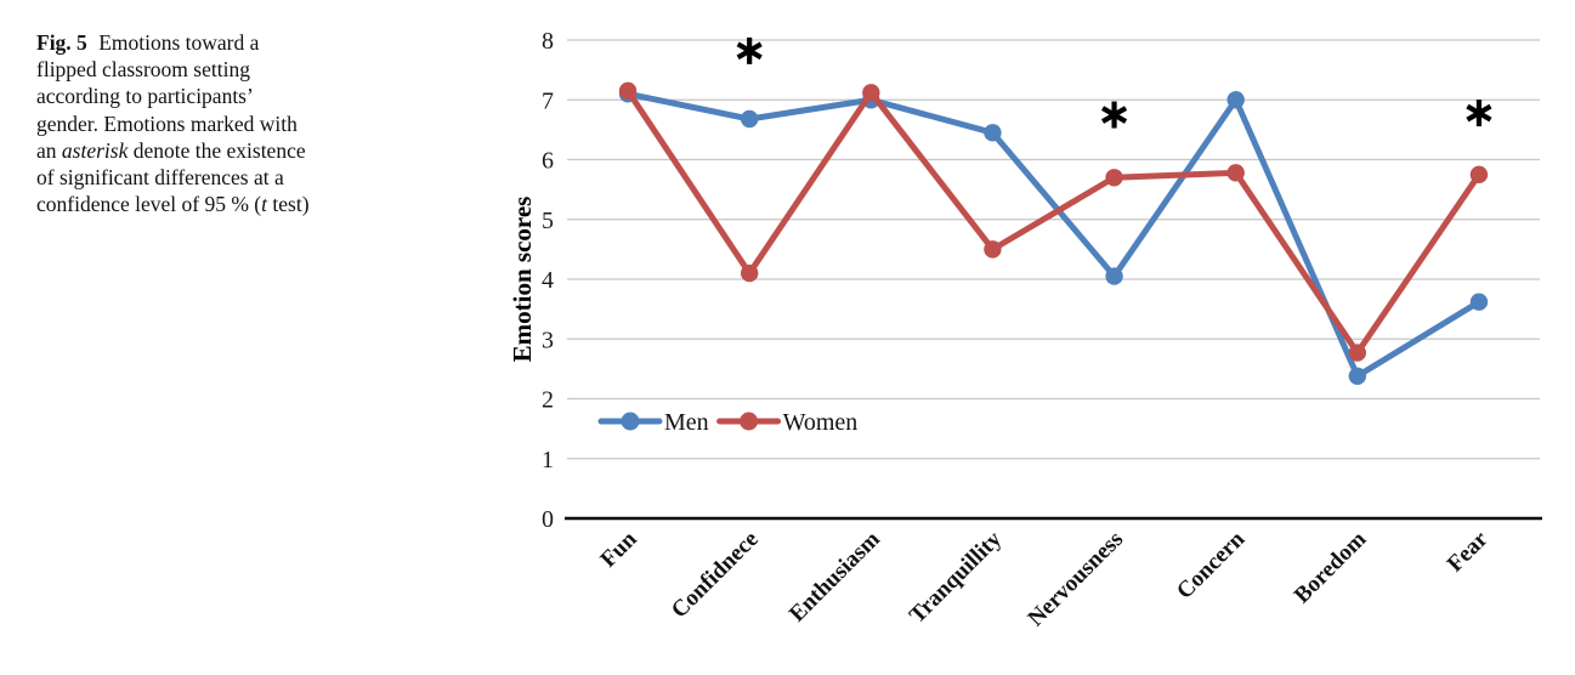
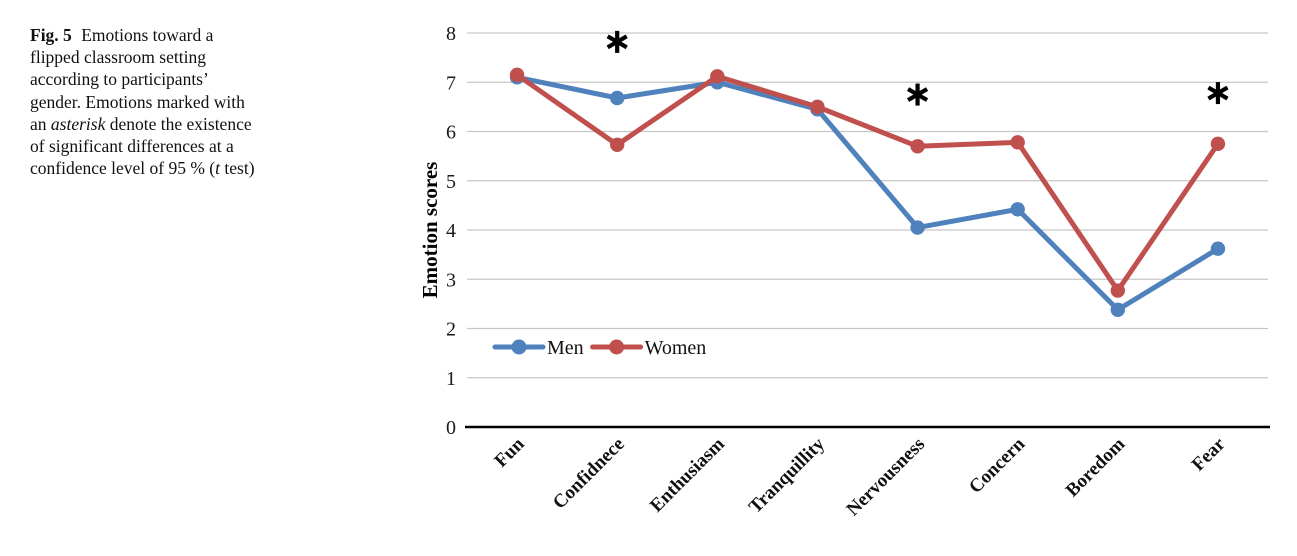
Women/Confidnece: 4.1 -> 5.7
Women/Tranquillity: 4.5 -> 6.5
Men/Concern: 7.0 -> 4.4
